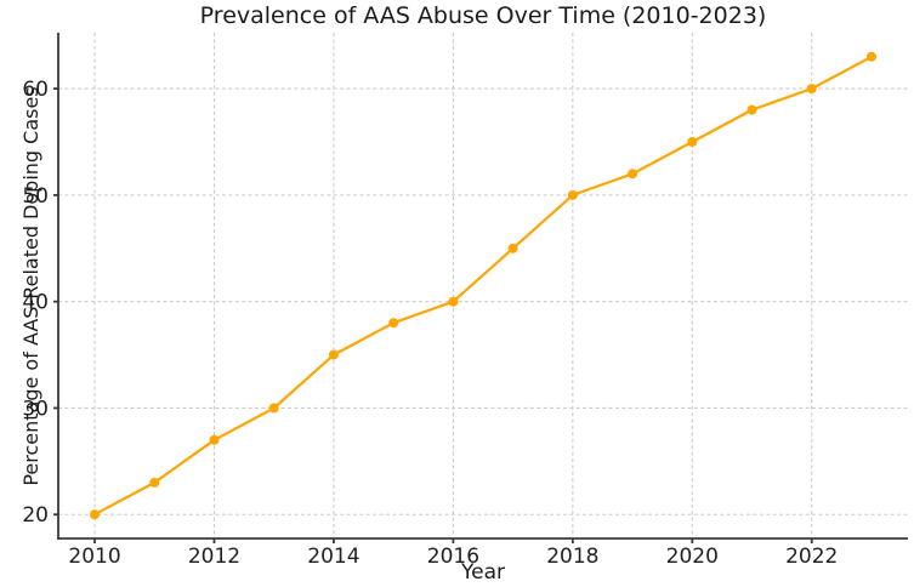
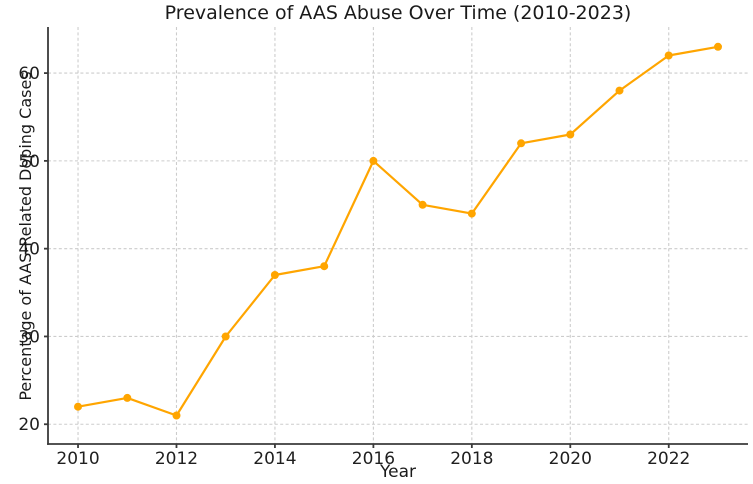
2010: 20 -> 22
2012: 27 -> 21
2014: 35 -> 37
2016: 40 -> 50
2018: 50 -> 44
2020: 55 -> 53
2022: 60 -> 62
